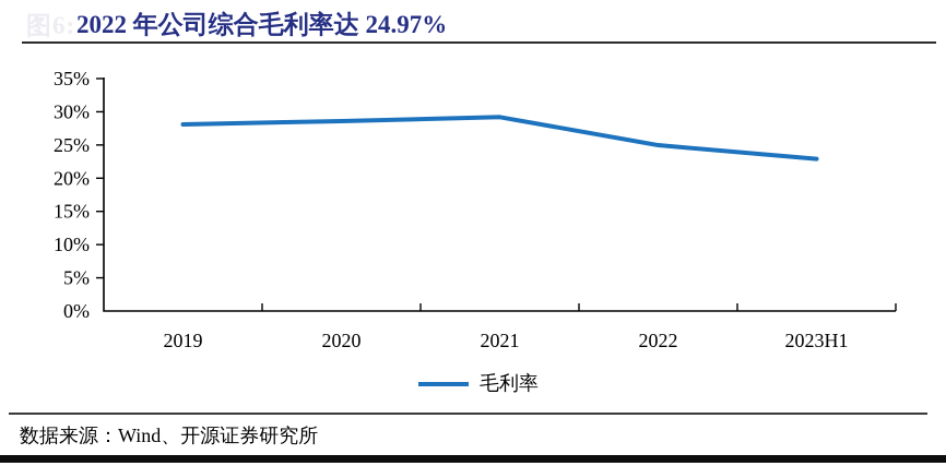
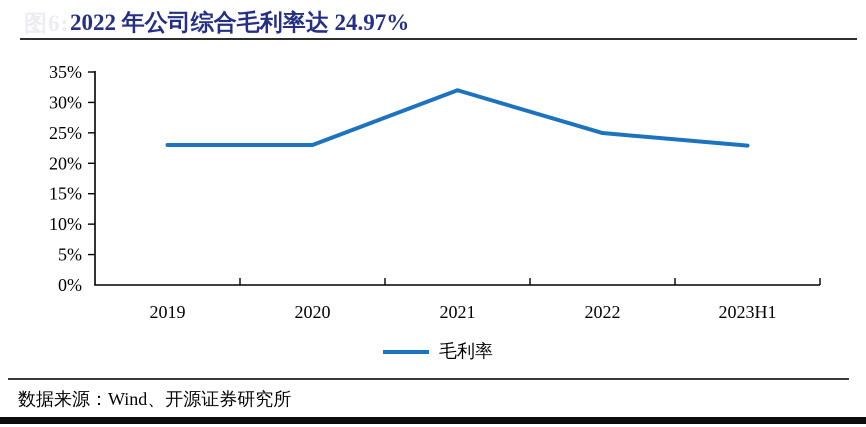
2019: 28% -> 23%
2020: 29% -> 23%
2021: 29% -> 32%
